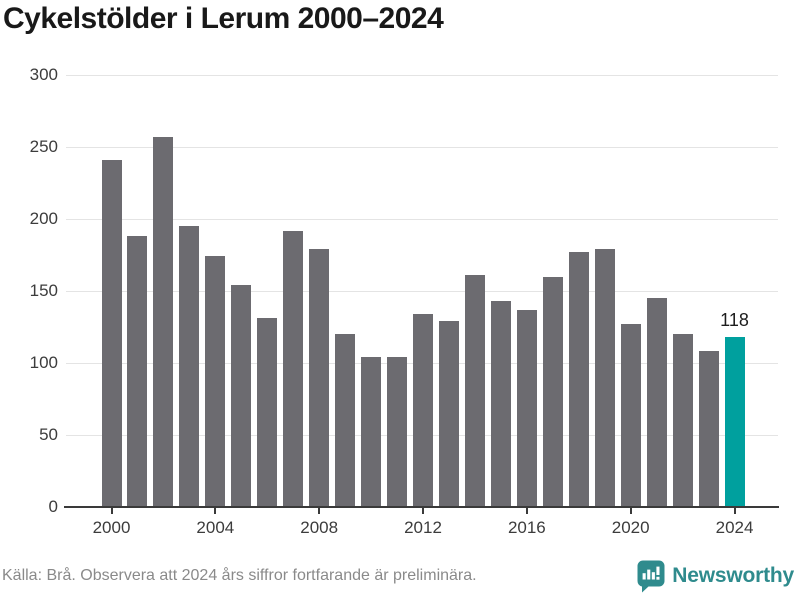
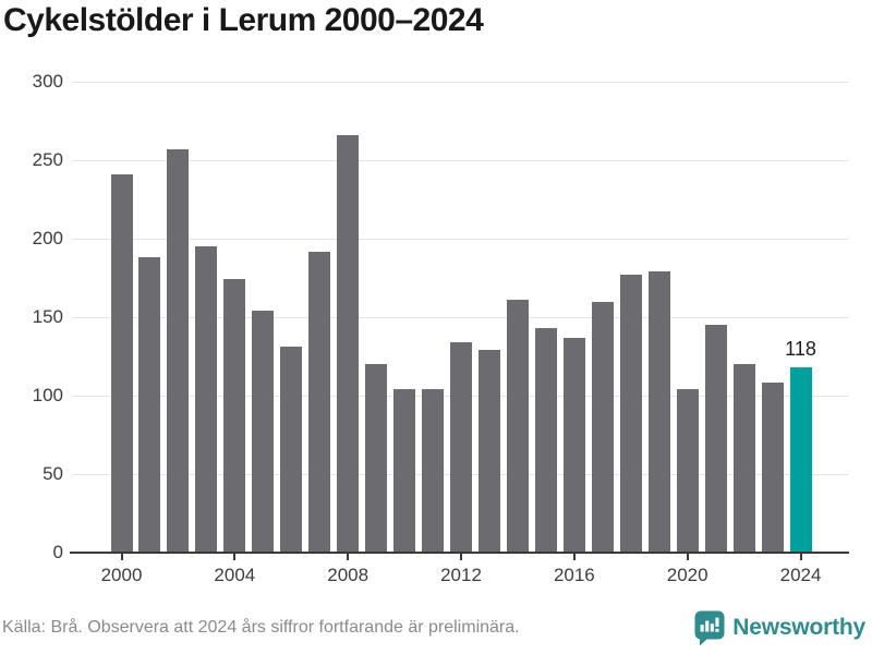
2008: 179 -> 266
2020: 127 -> 104
